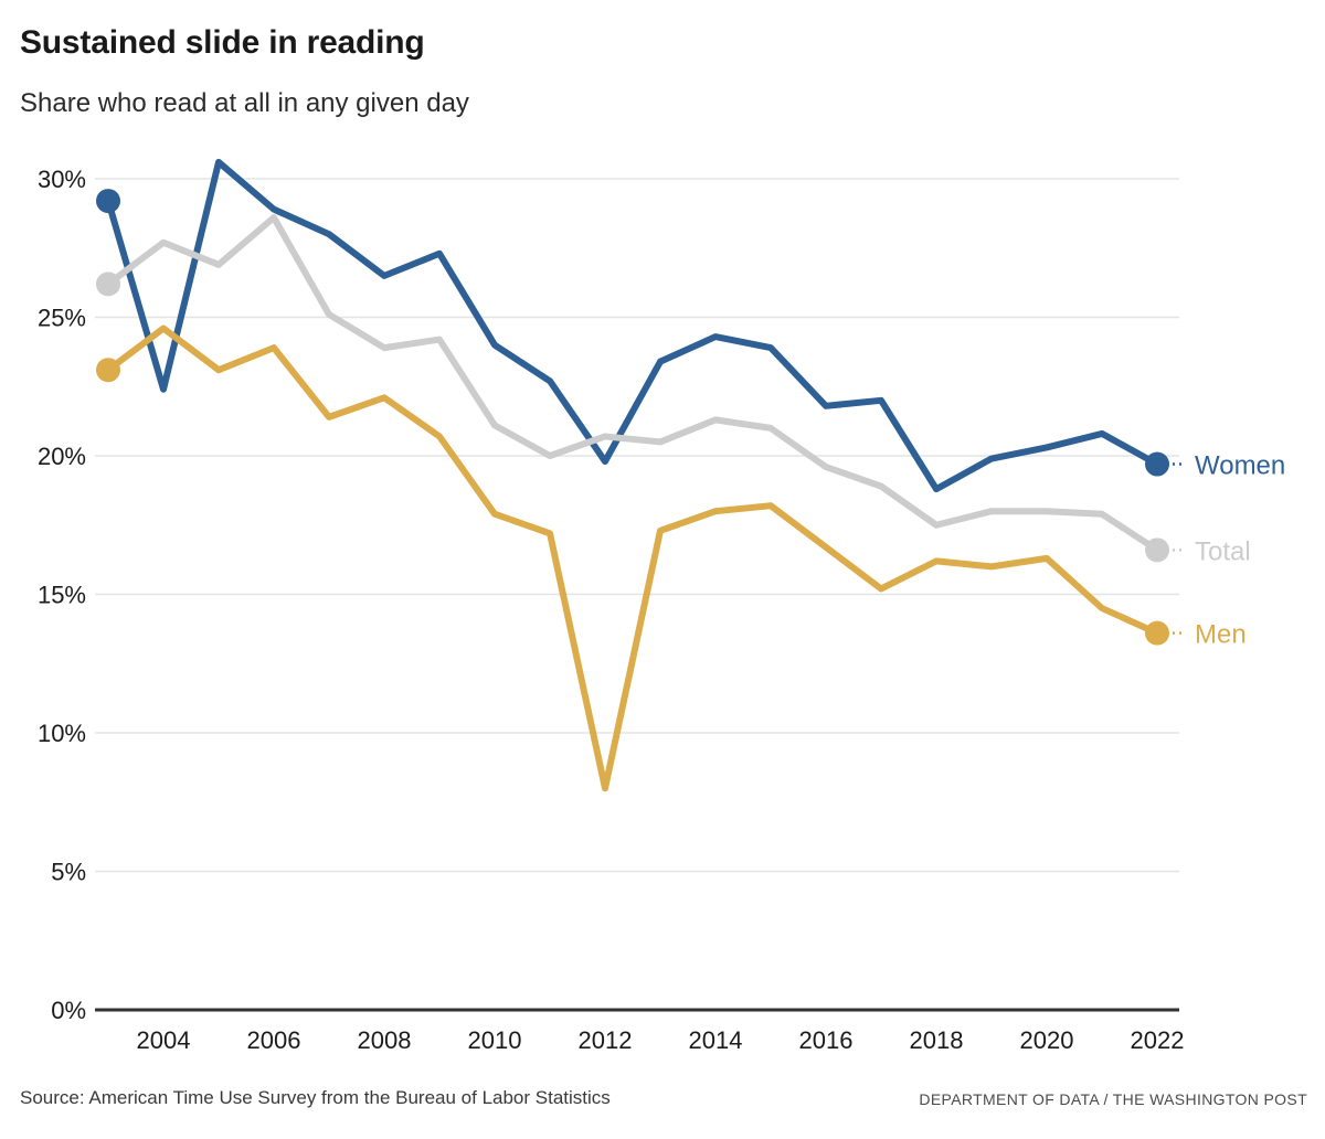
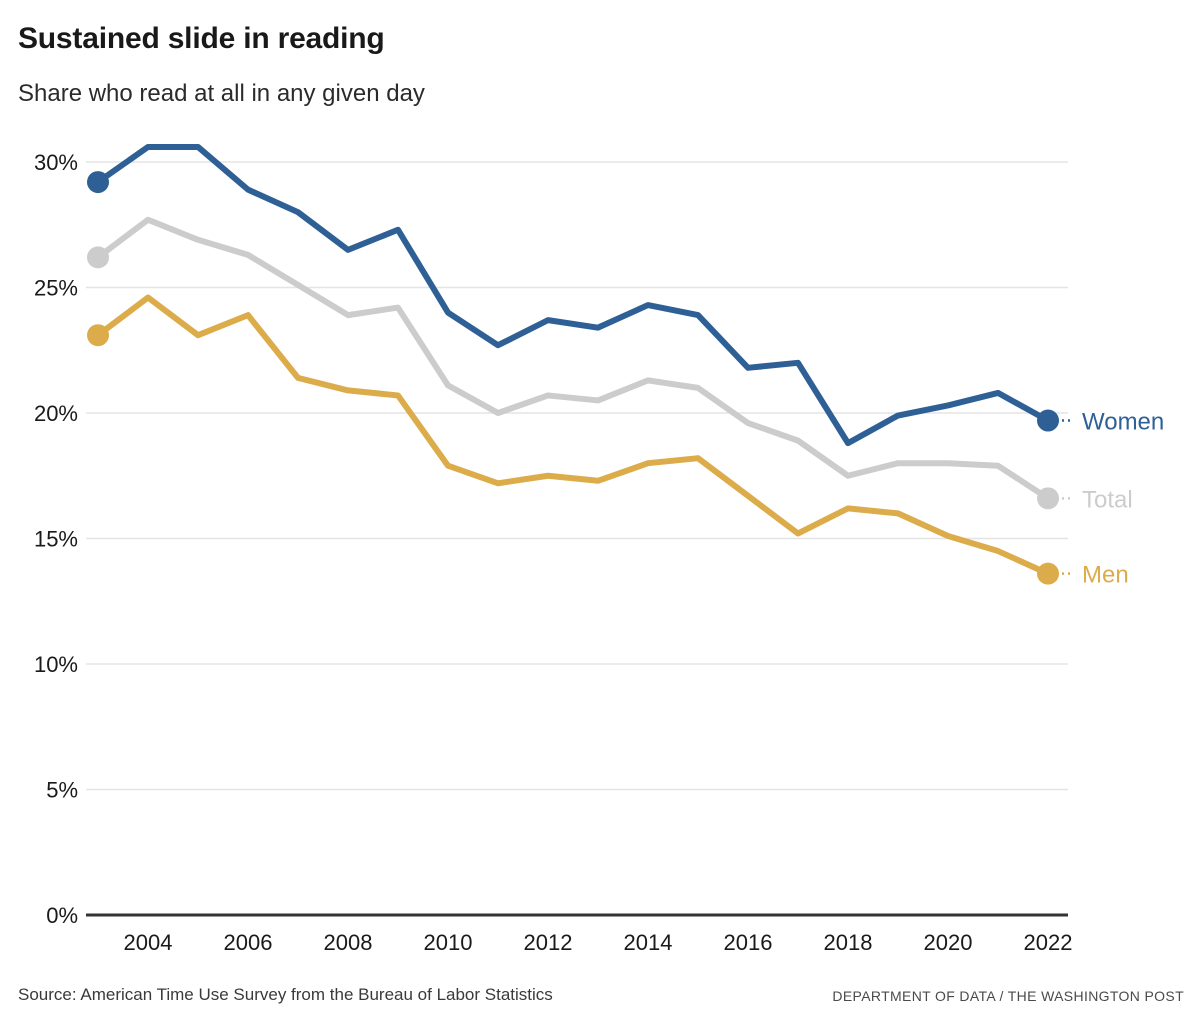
Women/2004: 22.4% -> 30.6%
Total/2006: 28.6% -> 26.3%
Men/2008: 22.1% -> 20.9%
Women/2012: 19.8% -> 23.7%
Men/2012: 8.0% -> 17.5%
Men/2020: 16.3% -> 15.1%
